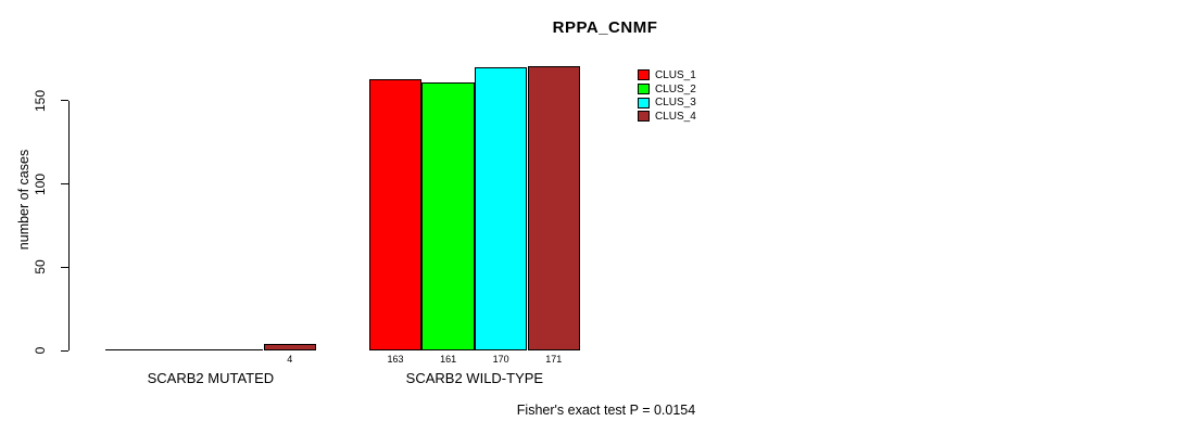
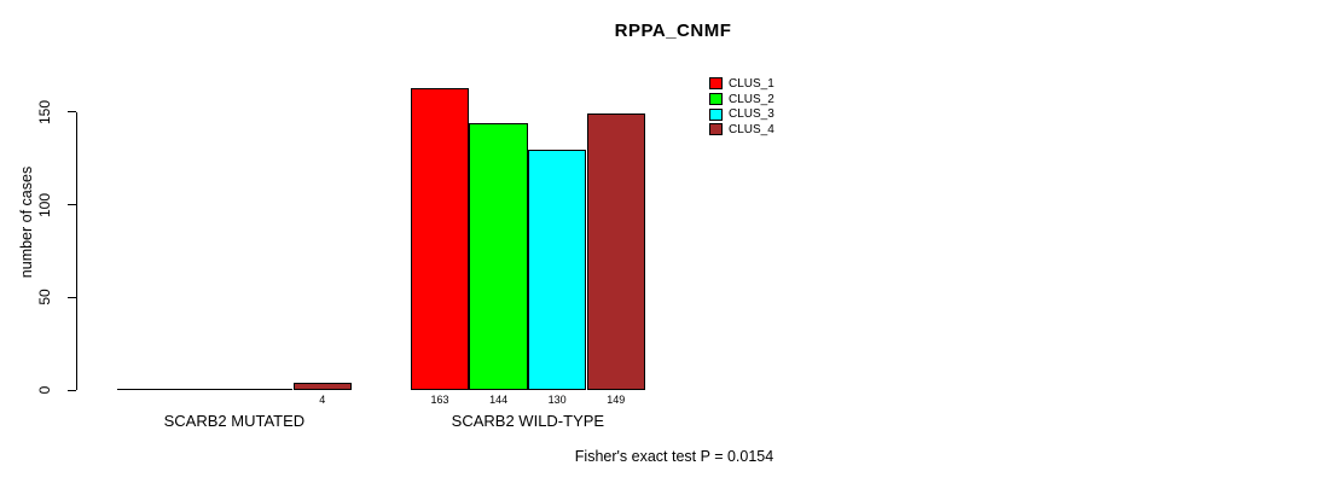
CLUS_2/SCARB2 WILD-TYPE: 161 -> 144
CLUS_3/SCARB2 WILD-TYPE: 170 -> 130
CLUS_4/SCARB2 WILD-TYPE: 171 -> 149
